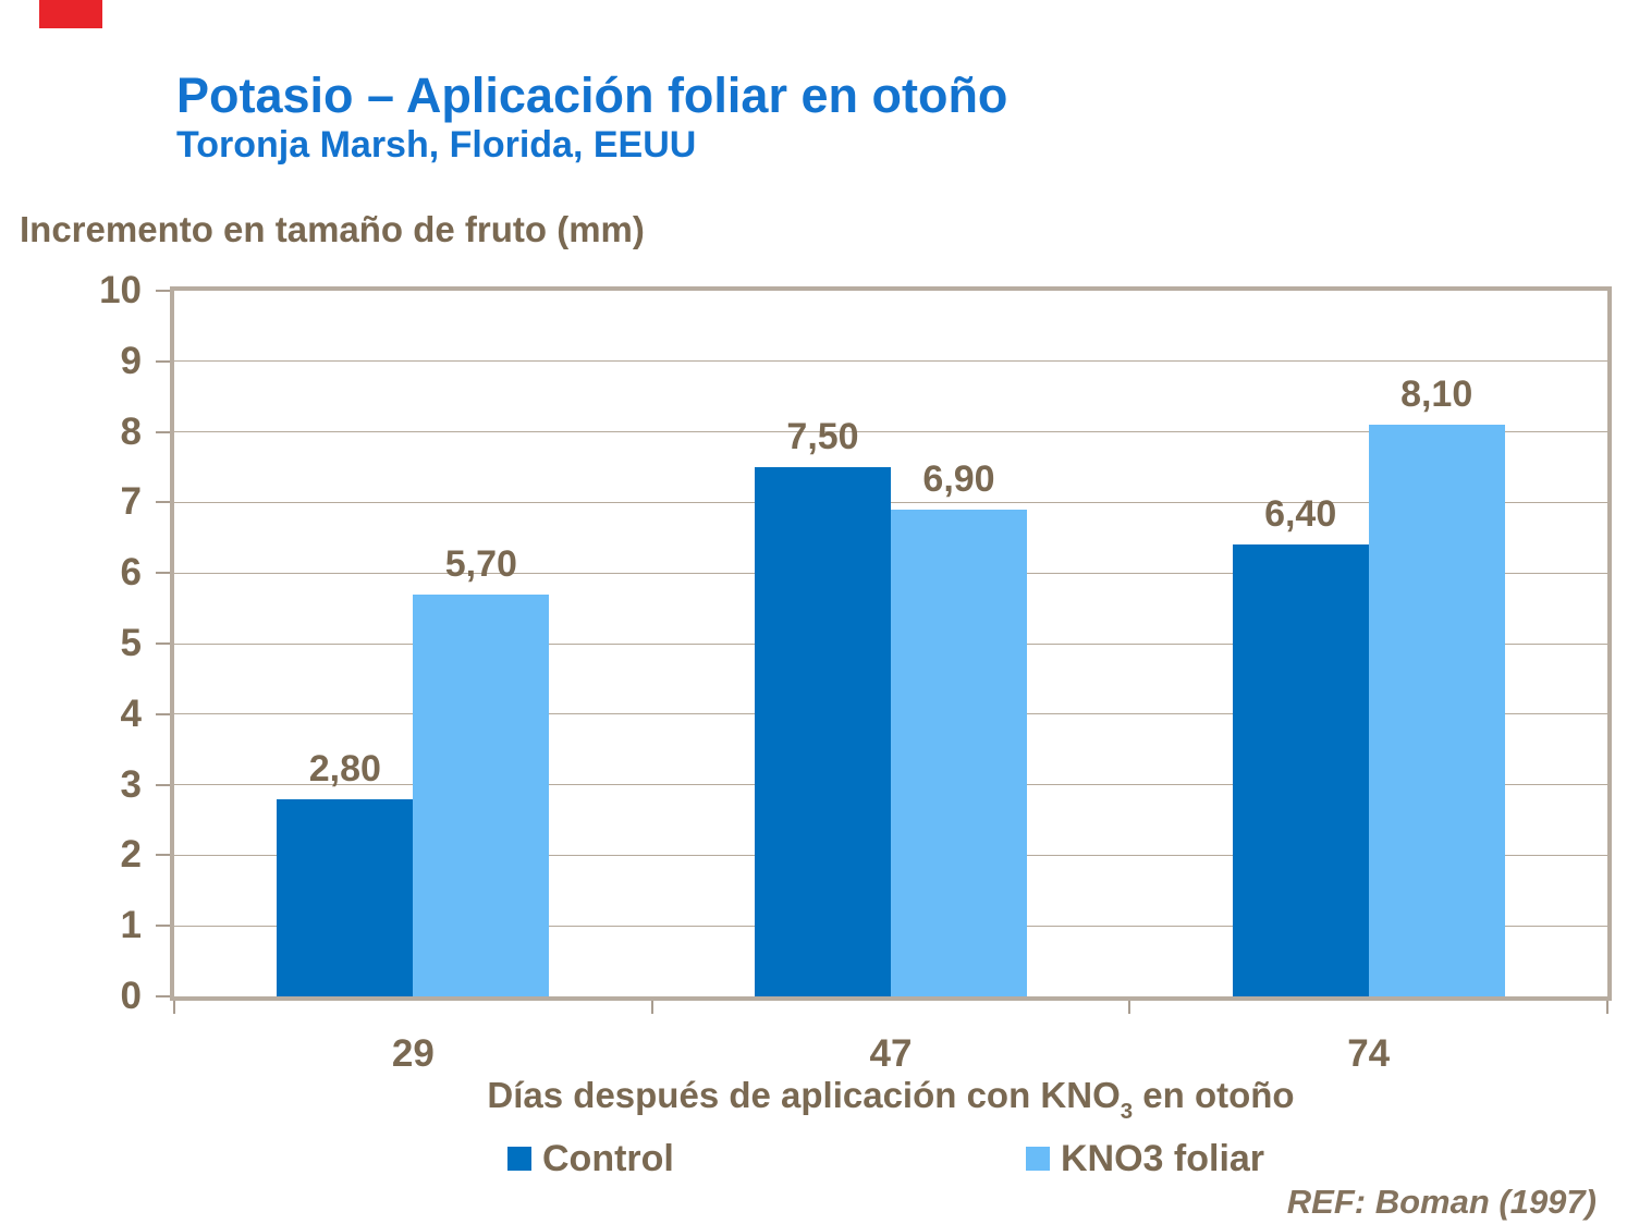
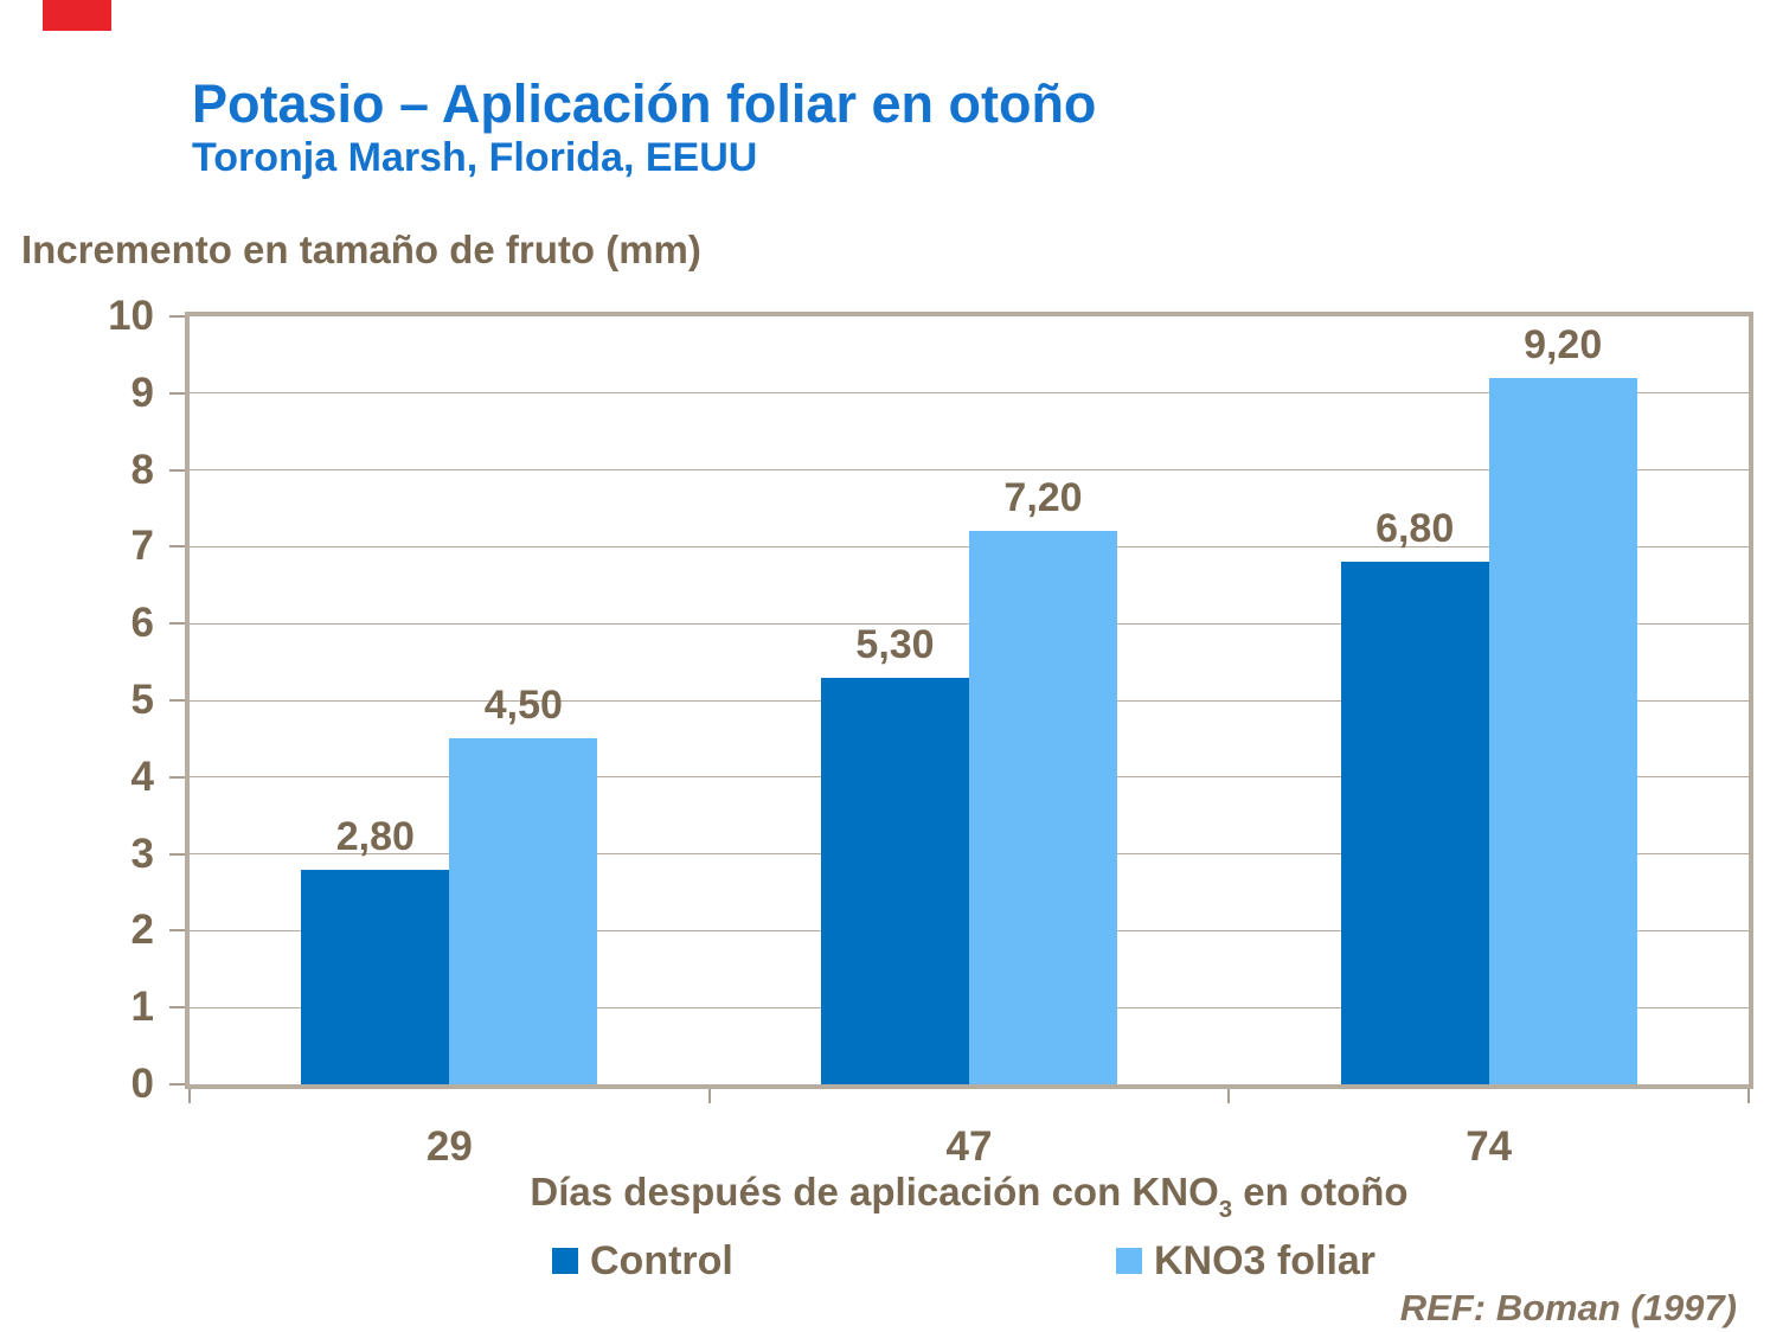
KNO3 foliar/29: 5,70 -> 4,50
Control/47: 7,50 -> 5,30
KNO3 foliar/47: 6,90 -> 7,20
Control/74: 6,40 -> 6,80
KNO3 foliar/74: 8,10 -> 9,20
